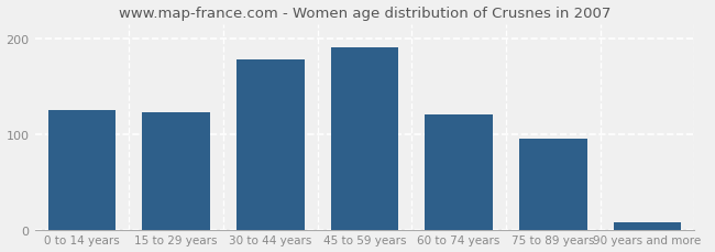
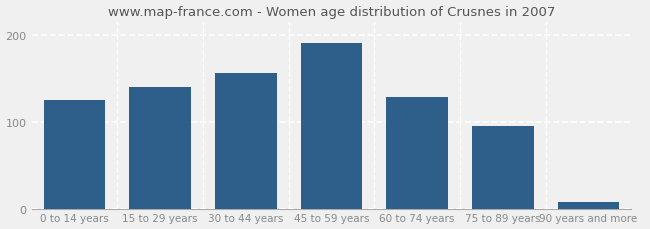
15 to 29 years: 122 -> 140
30 to 44 years: 178 -> 156
60 to 74 years: 120 -> 128
